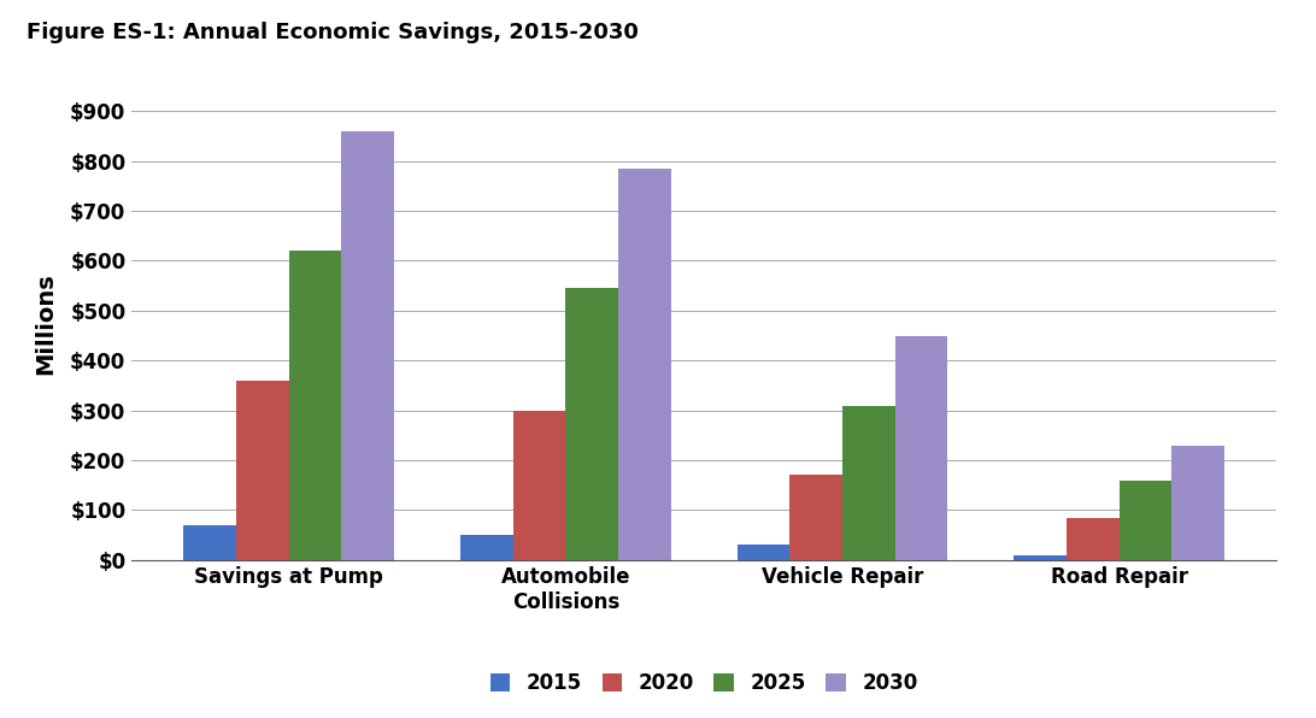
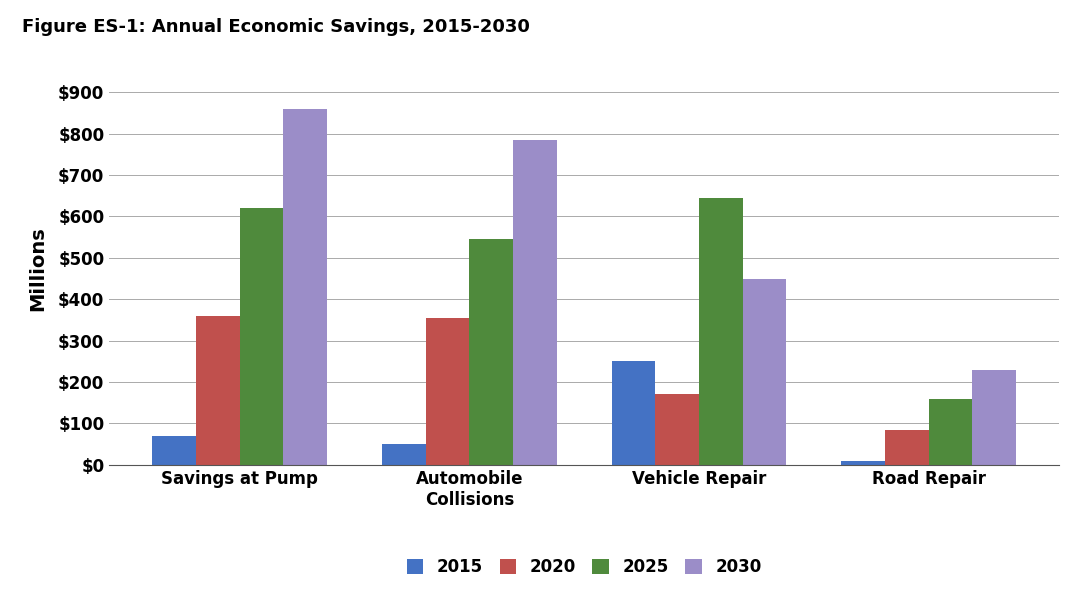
2020/Automobile Collisions: $300 -> $355
2015/Vehicle Repair: $30 -> $250
2025/Vehicle Repair: $310 -> $645
